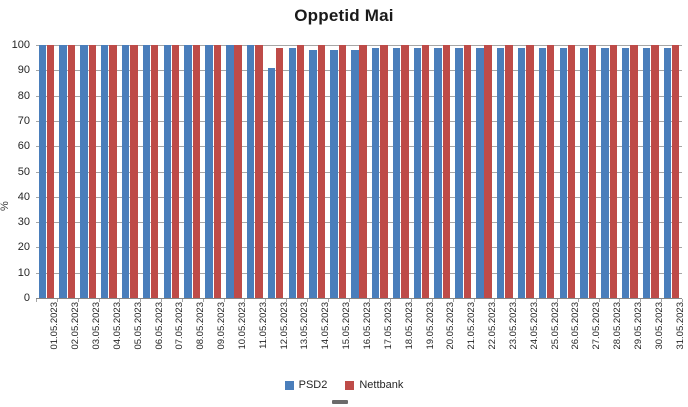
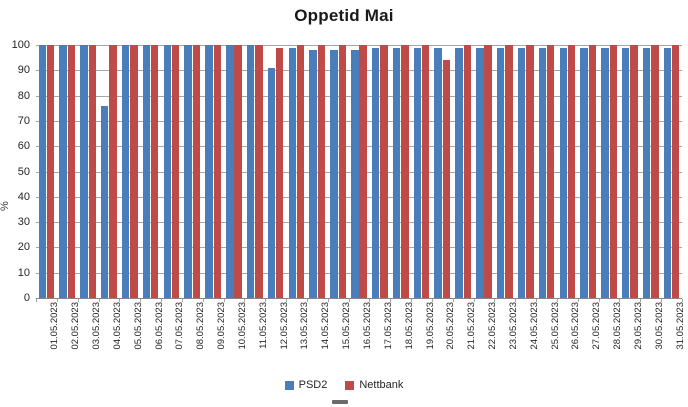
PSD2/04.05.2023: 100 -> 76
Nettbank/20.05.2023: 100 -> 94
